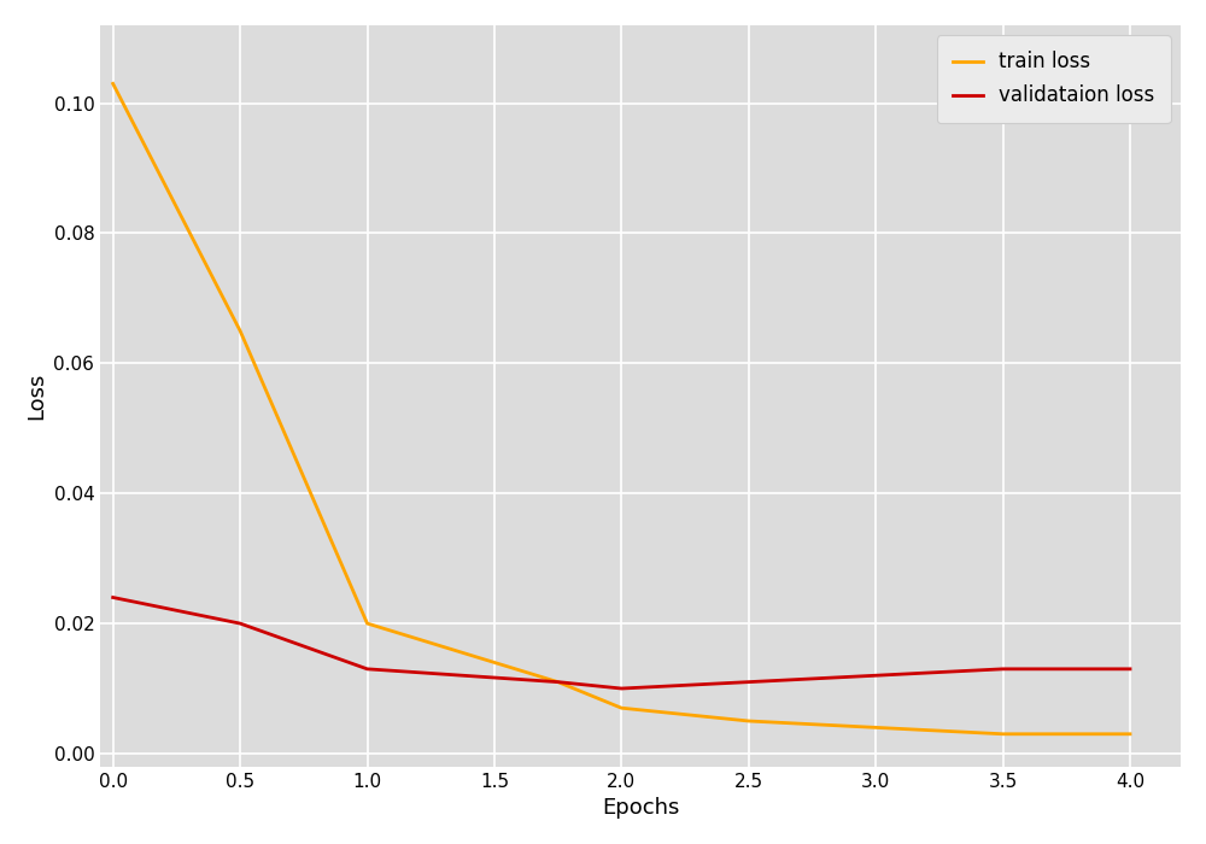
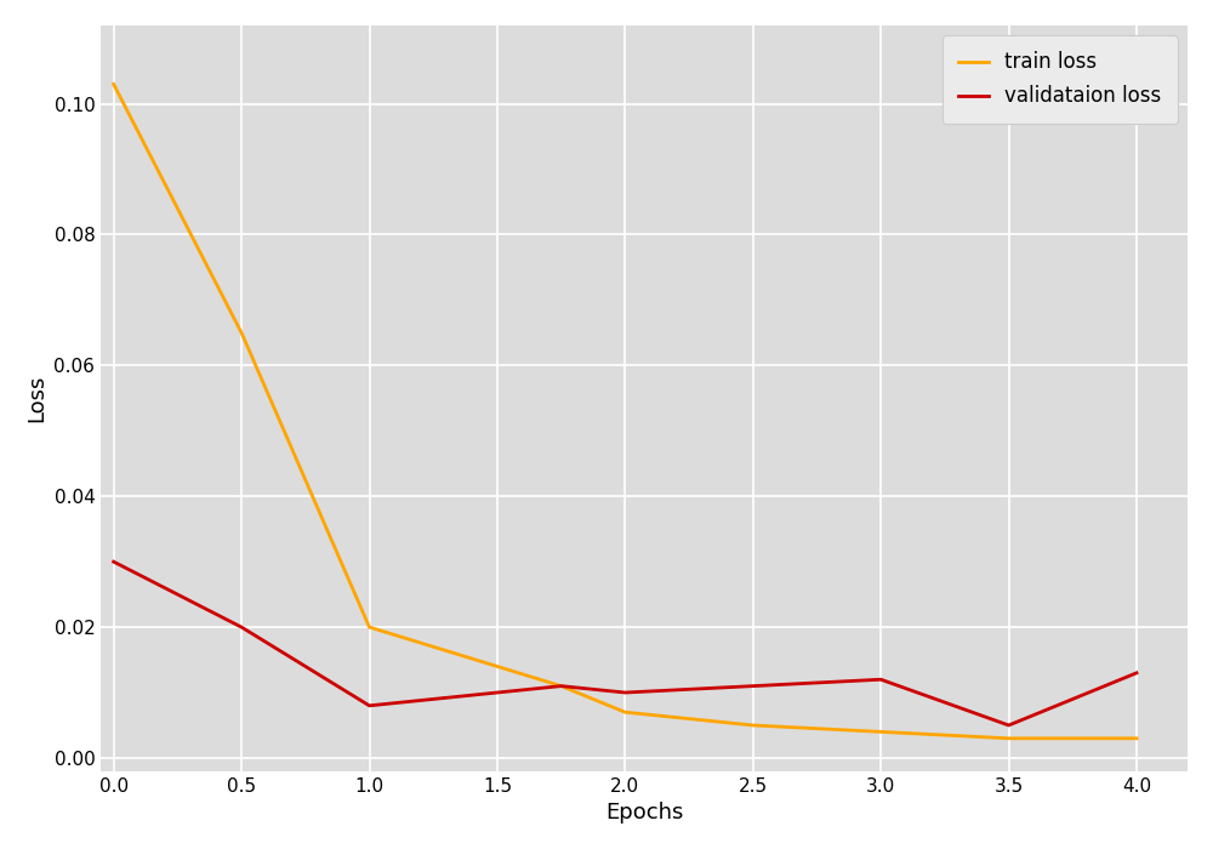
validataion loss/0.0: 0.024 -> 0.030
validataion loss/1.0: 0.013 -> 0.008
validataion loss/3.5: 0.013 -> 0.005
